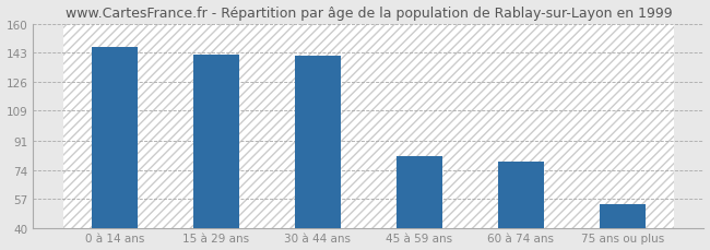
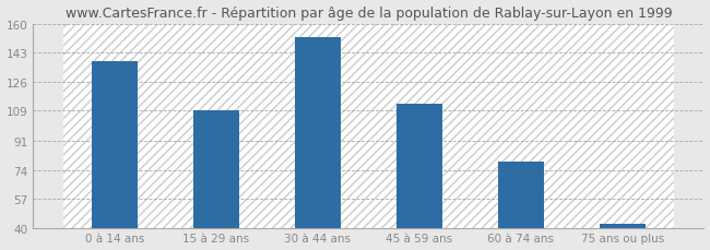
0 à 14 ans: 146 -> 138
15 à 29 ans: 142 -> 109
30 à 44 ans: 141 -> 152
45 à 59 ans: 82 -> 113
75 ans ou plus: 54 -> 42
